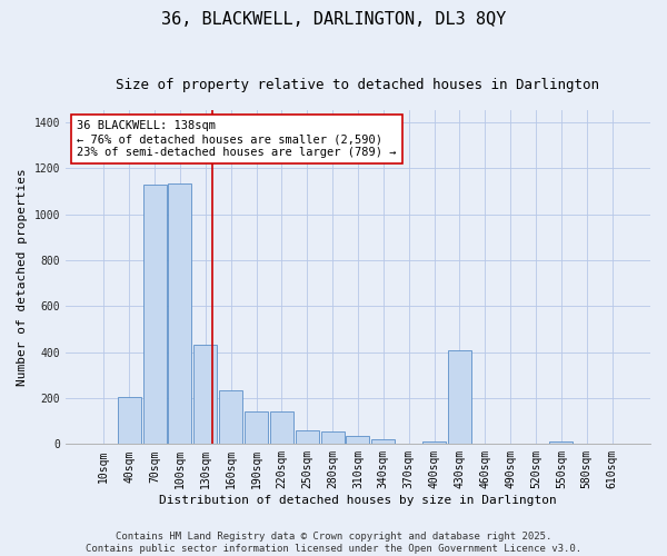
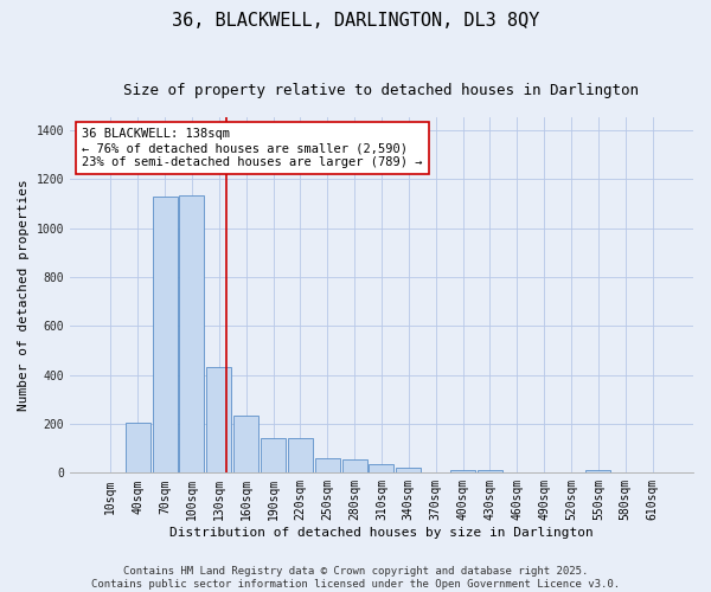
430sqm: 410 -> 12
